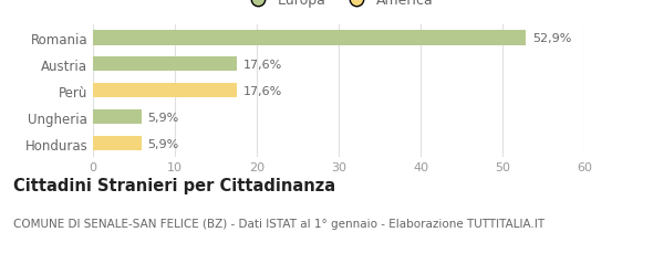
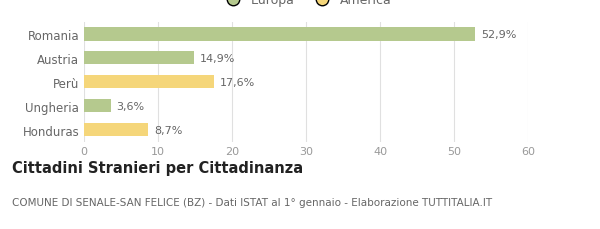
Austria: 17,6% -> 14,9%
Ungheria: 5,9% -> 3,6%
Honduras: 5,9% -> 8,7%
